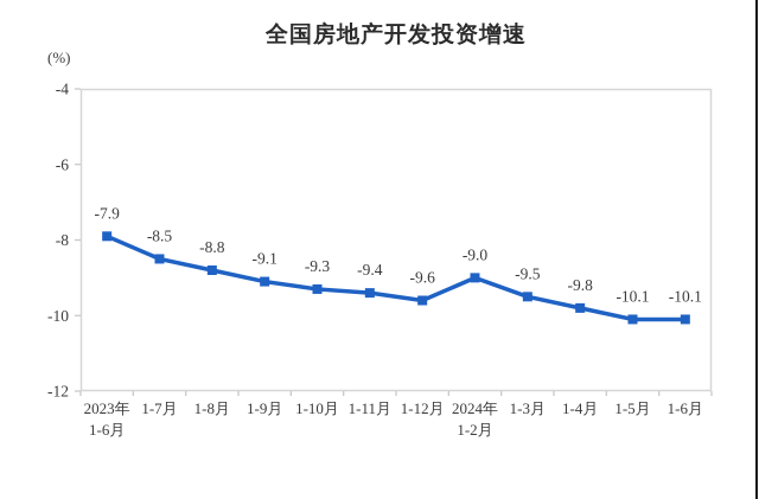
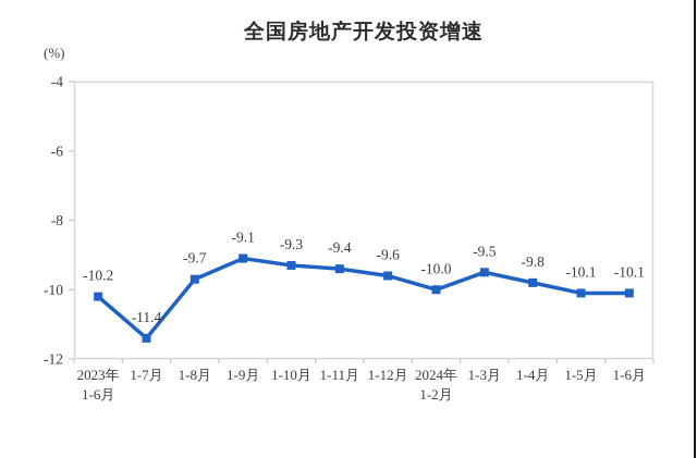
2023年 1-6月: -7.9 -> -10.2
1-7月: -8.5 -> -11.4
1-8月: -8.8 -> -9.7
2024年 1-2月: -9.0 -> -10.0
